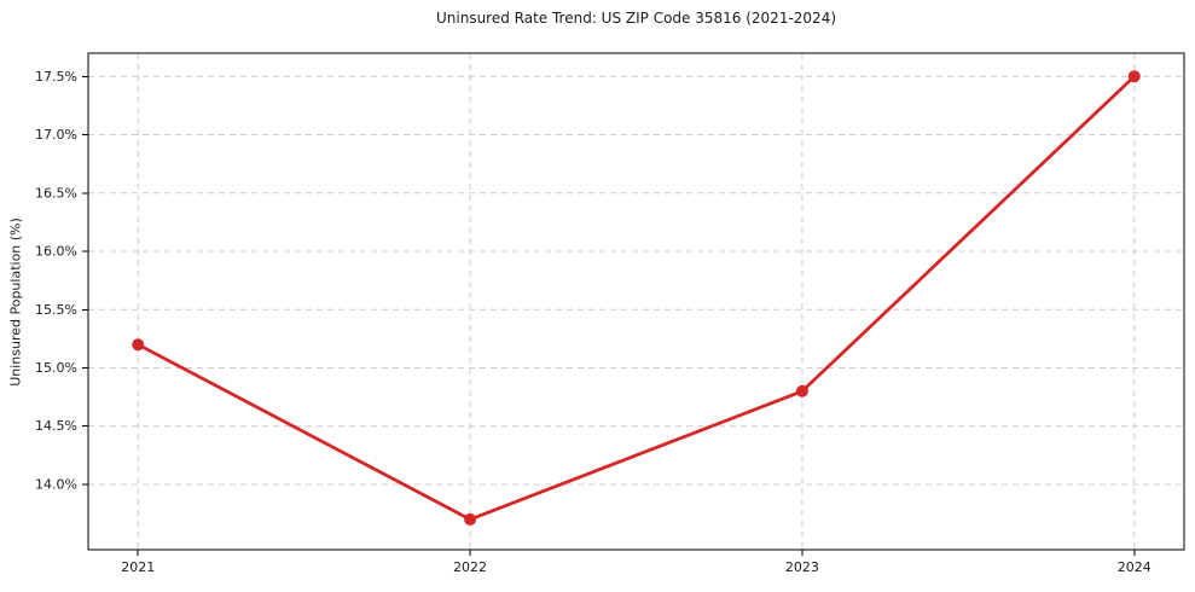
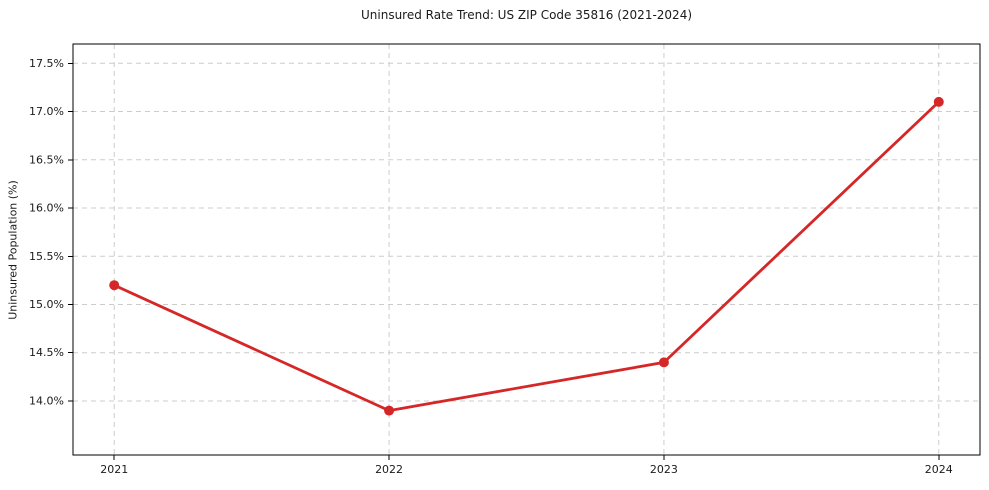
2022: 13.7% -> 13.9%
2023: 14.8% -> 14.4%
2024: 17.5% -> 17.1%
